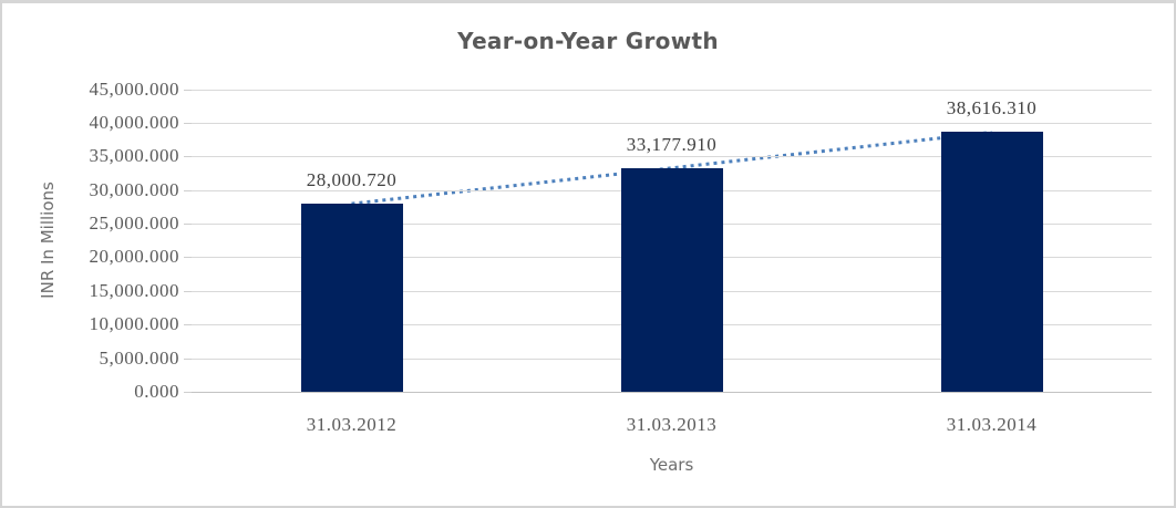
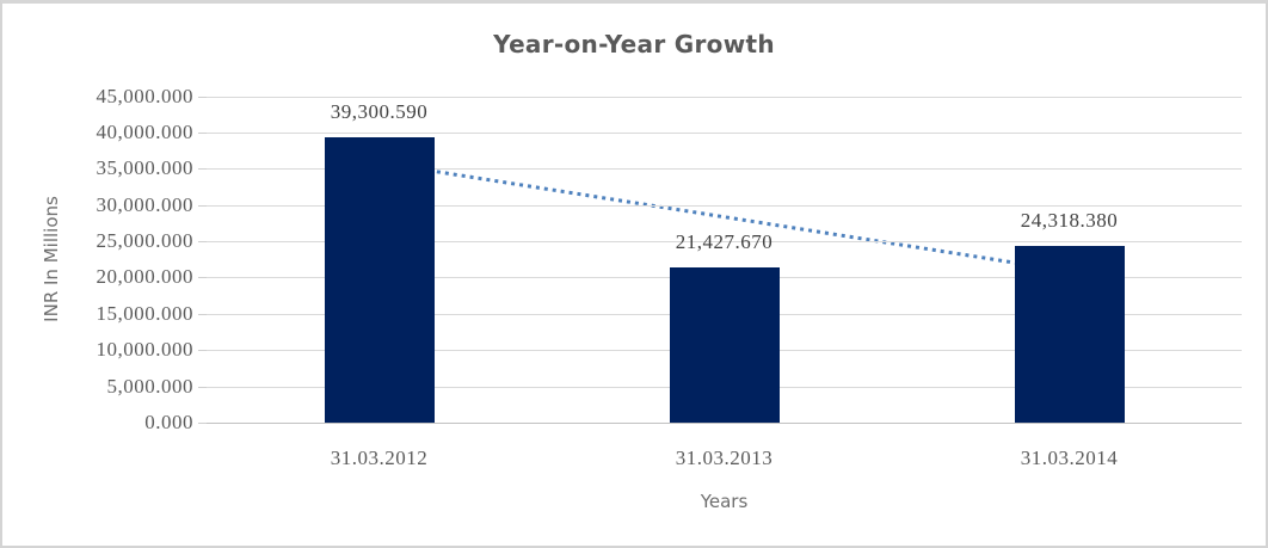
31.03.2012: 28,000.720 -> 39,300.590
31.03.2013: 33,177.910 -> 21,427.670
31.03.2014: 38,616.310 -> 24,318.380
